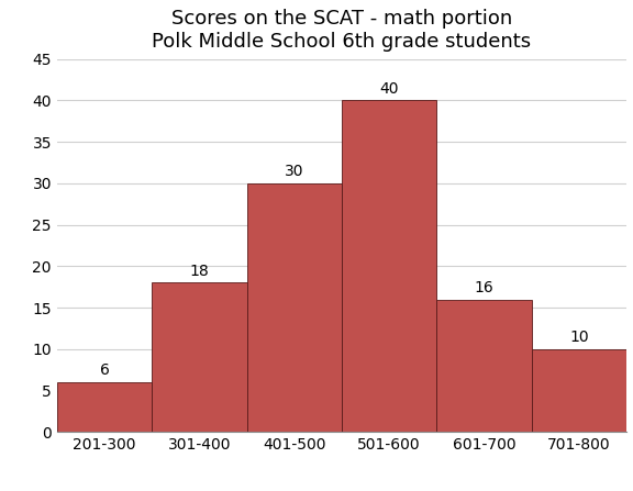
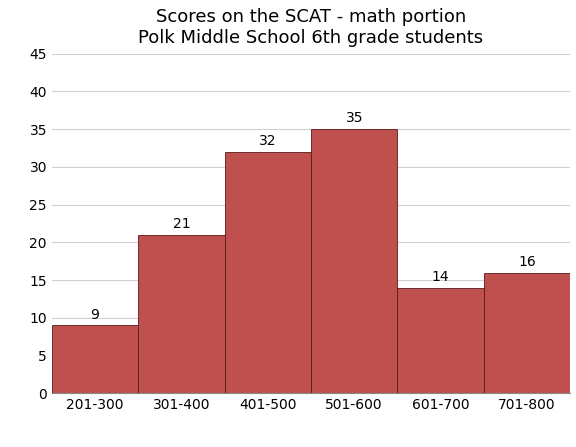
201-300: 6 -> 9
301-400: 18 -> 21
401-500: 30 -> 32
501-600: 40 -> 35
601-700: 16 -> 14
701-800: 10 -> 16
